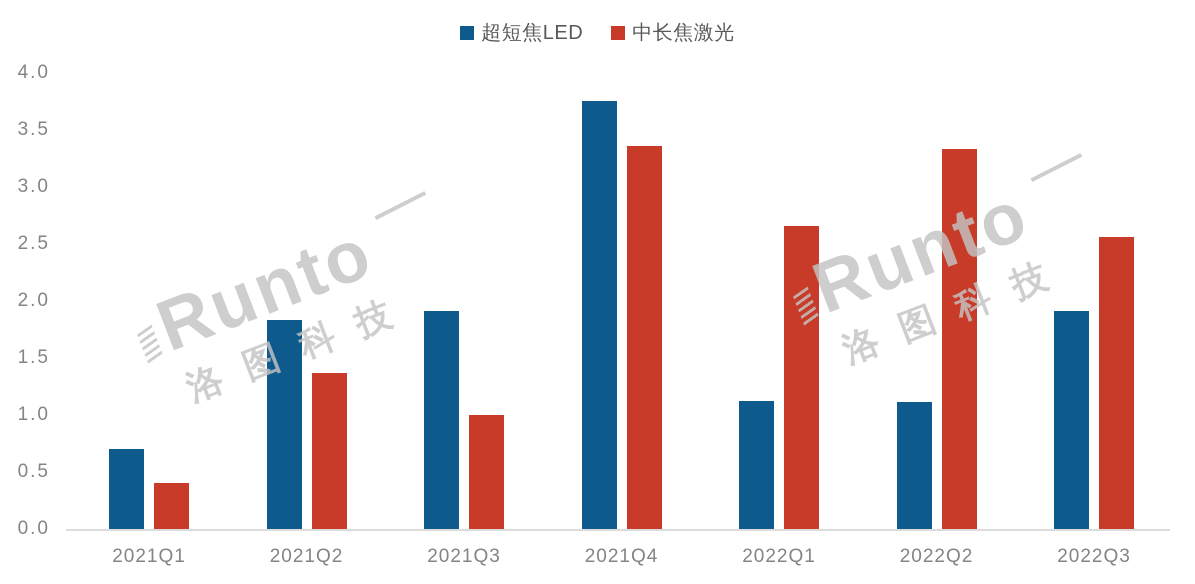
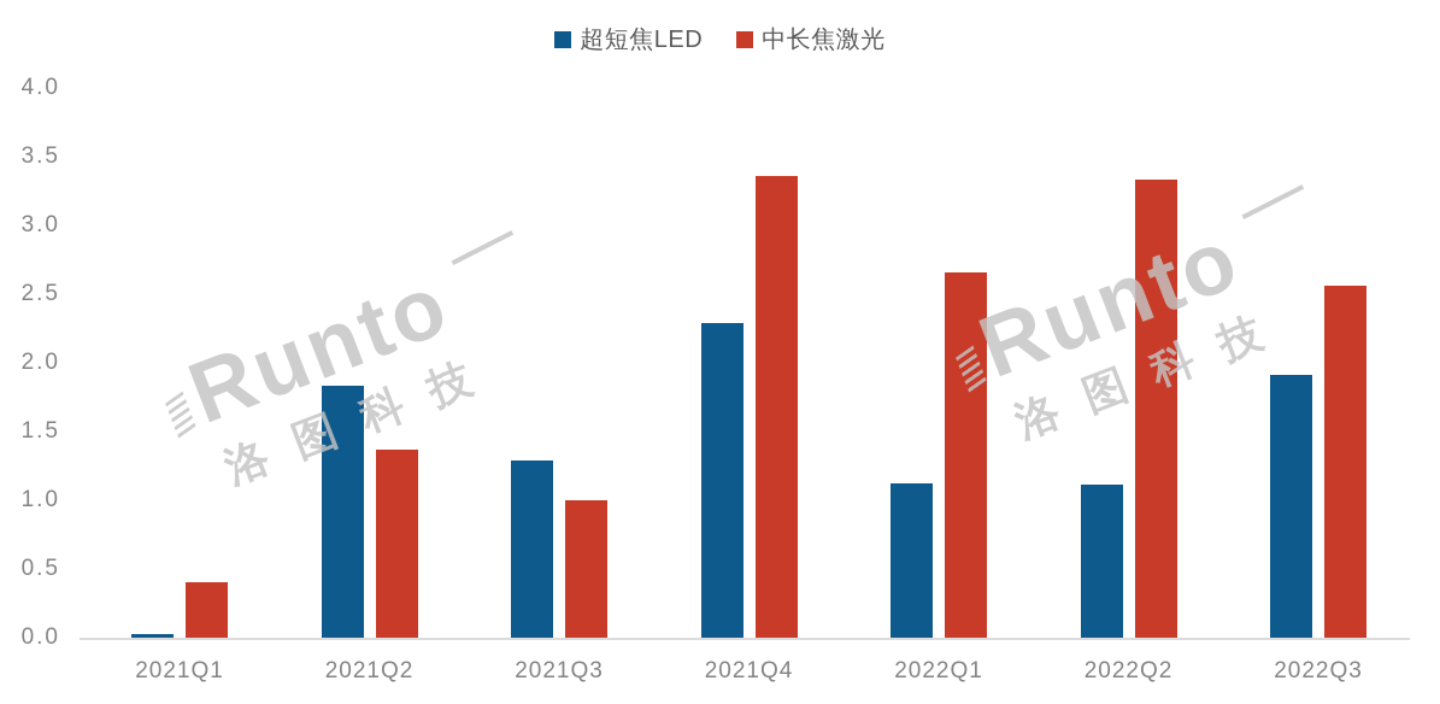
超短焦LED/2021Q1: 0.70 -> 0.03
超短焦LED/2021Q3: 1.91 -> 1.29
超短焦LED/2021Q4: 3.75 -> 2.29
